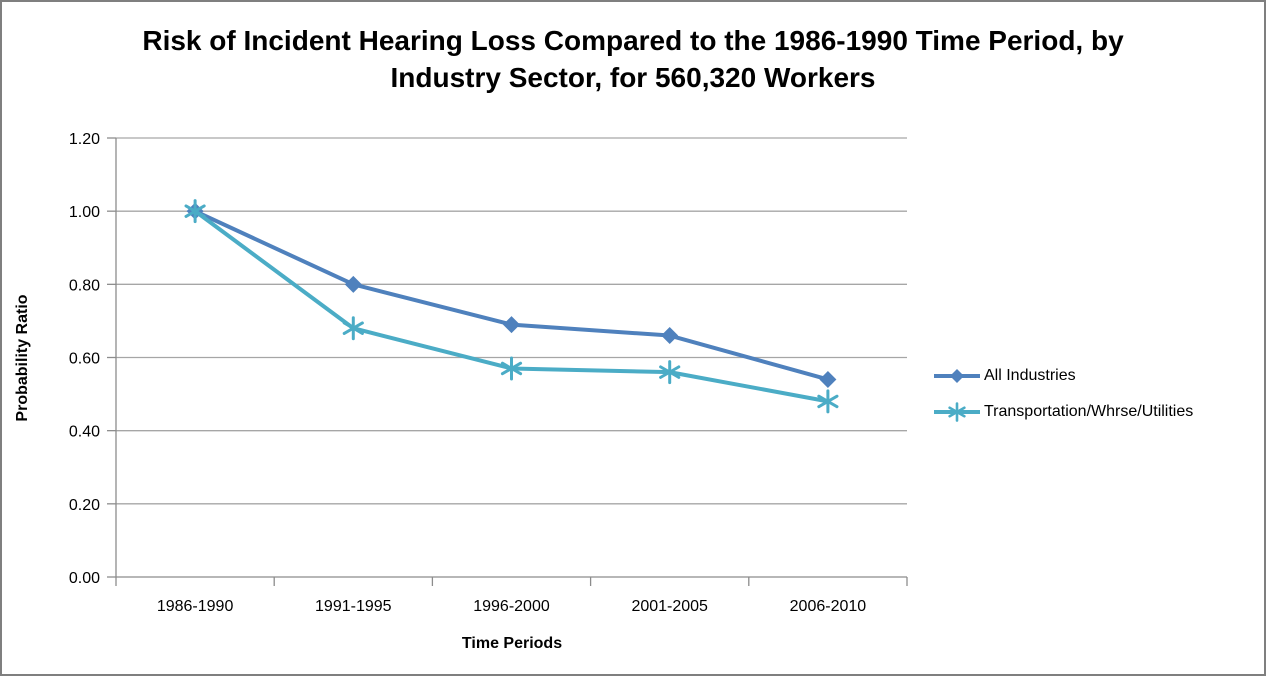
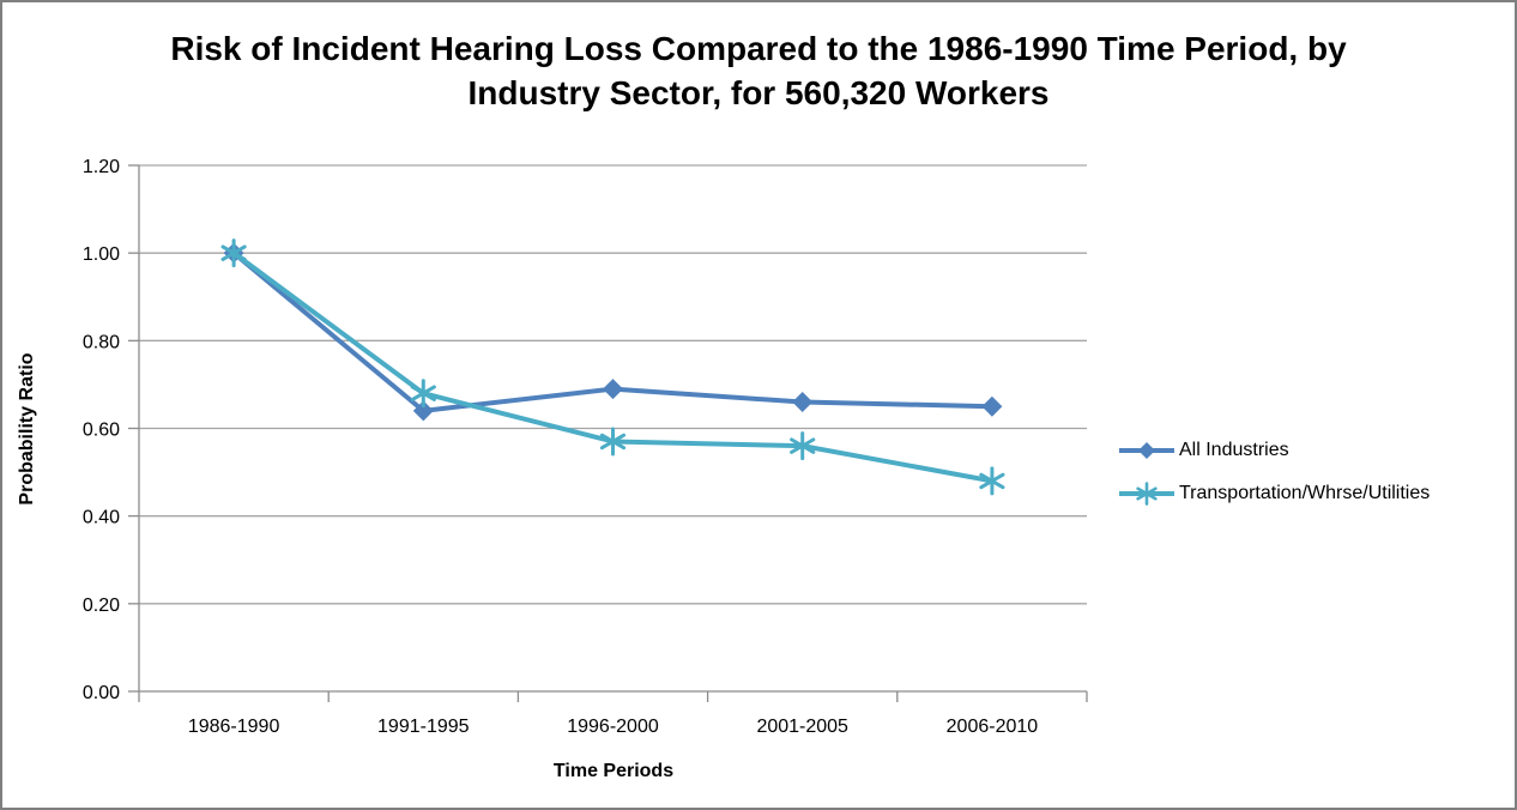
All Industries/1991-1995: 0.80 -> 0.64
All Industries/2006-2010: 0.54 -> 0.65
